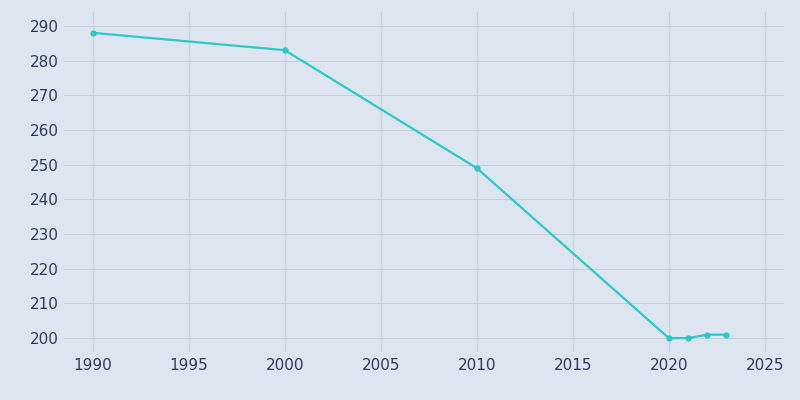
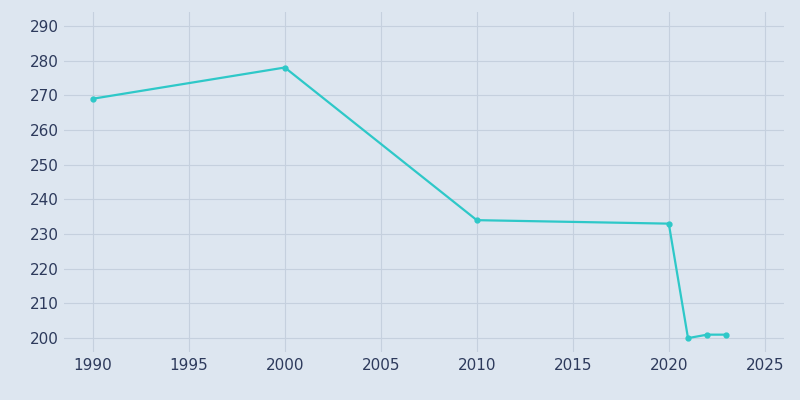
1990: 288 -> 269
2000: 283 -> 278
2010: 249 -> 234
2020: 200 -> 233
